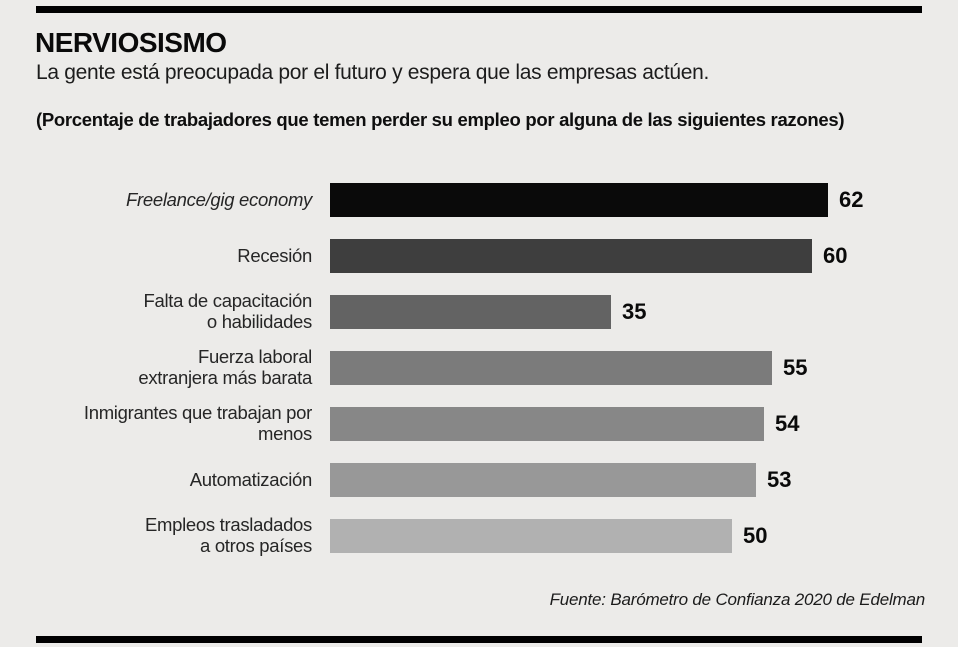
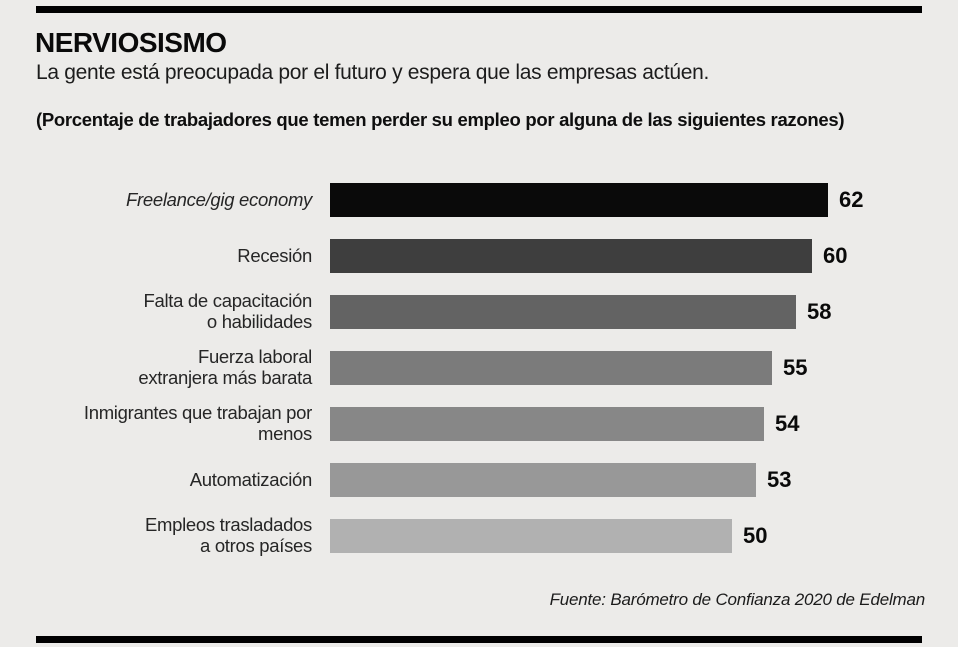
Falta de capacitación o habilidades: 35 -> 58
